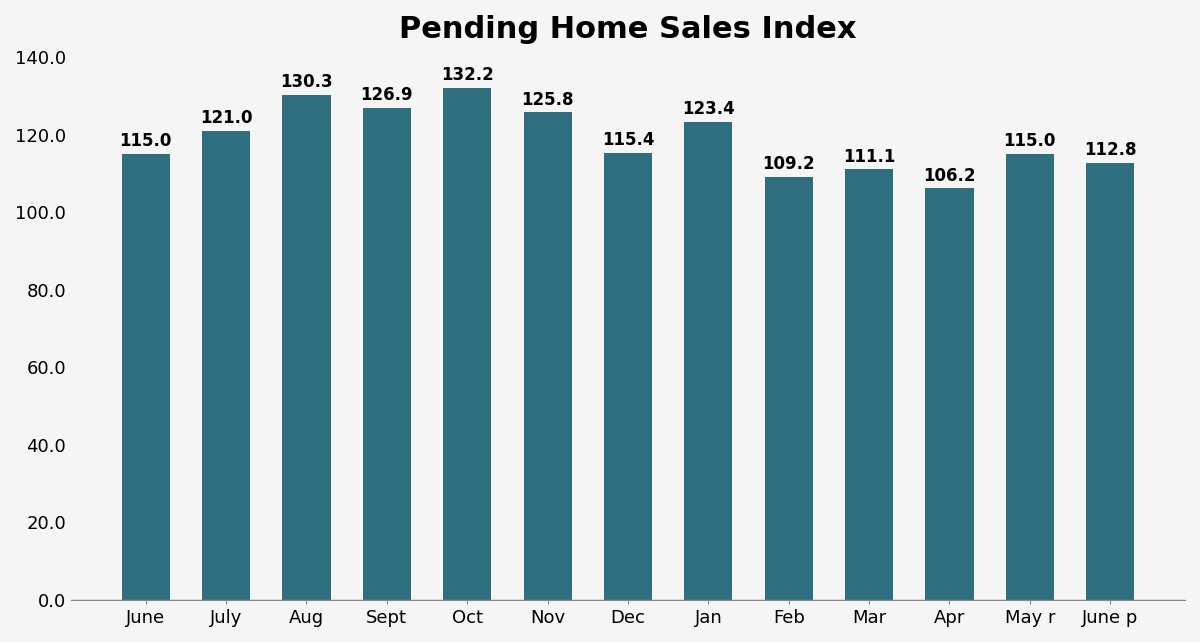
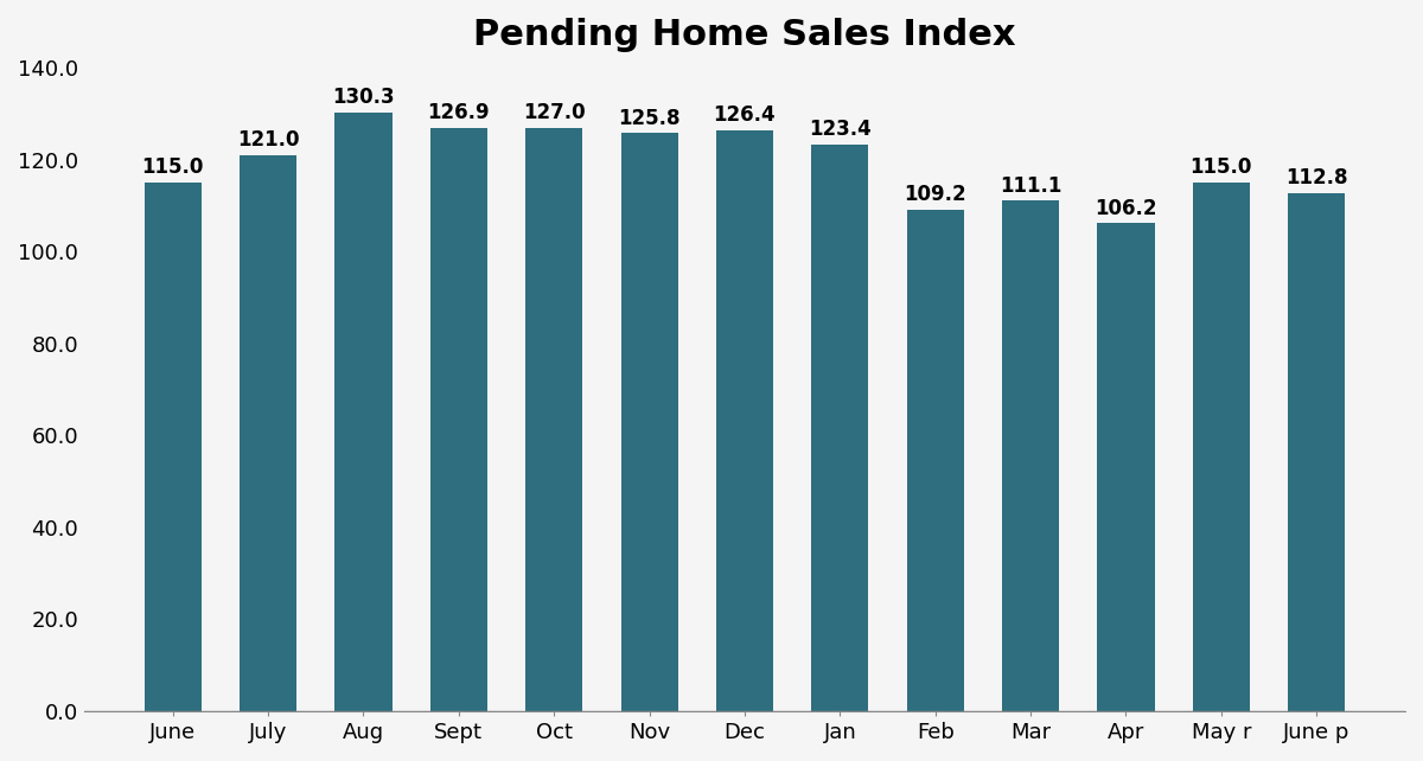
Oct: 132.2 -> 127.0
Dec: 115.4 -> 126.4
